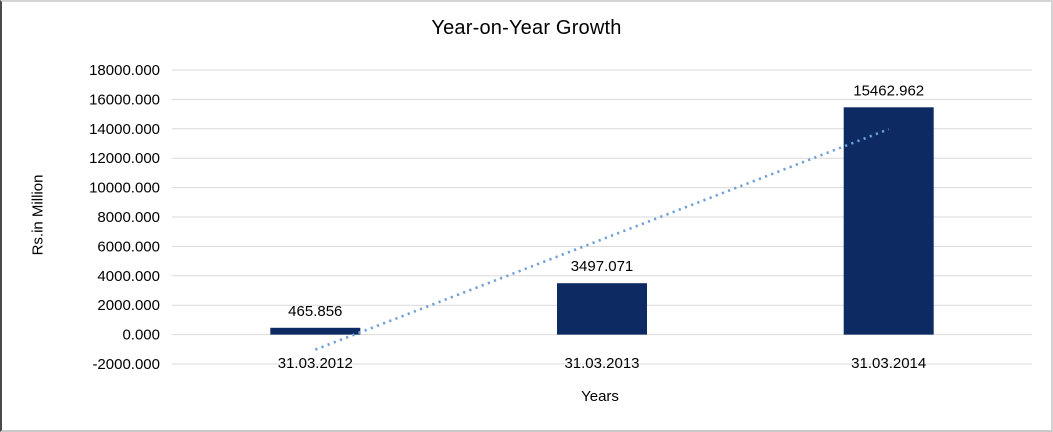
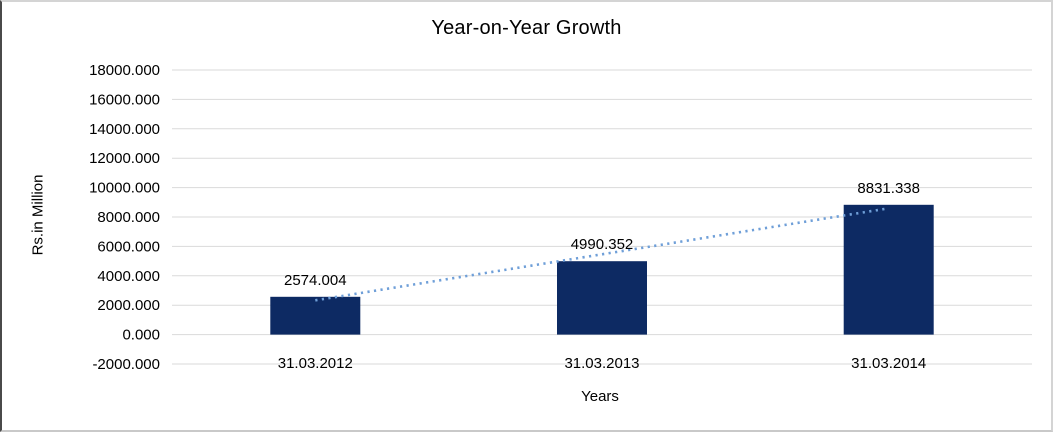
31.03.2012: 465.856 -> 2574.004
31.03.2013: 3497.071 -> 4990.352
31.03.2014: 15462.962 -> 8831.338
